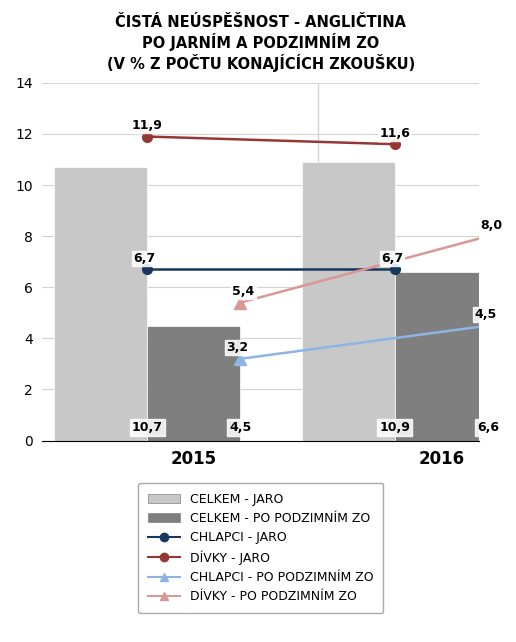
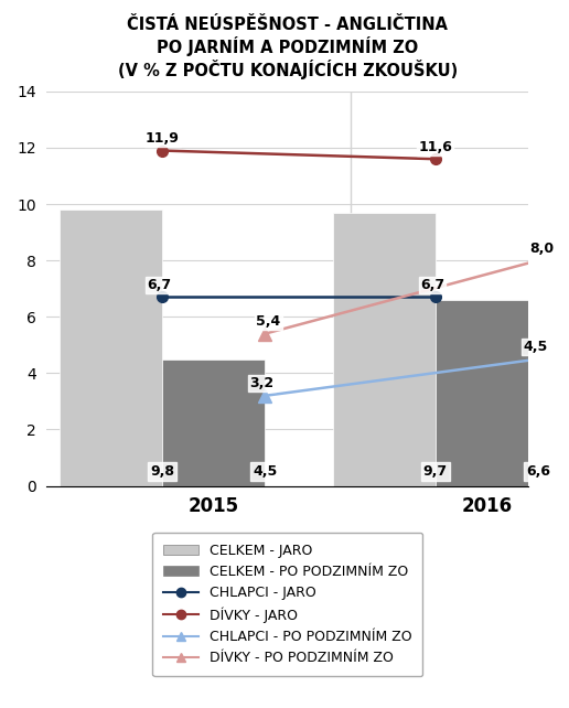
CELKEM - JARO/2015: 10,7 -> 9,8
CELKEM - JARO/2016: 10,9 -> 9,7
